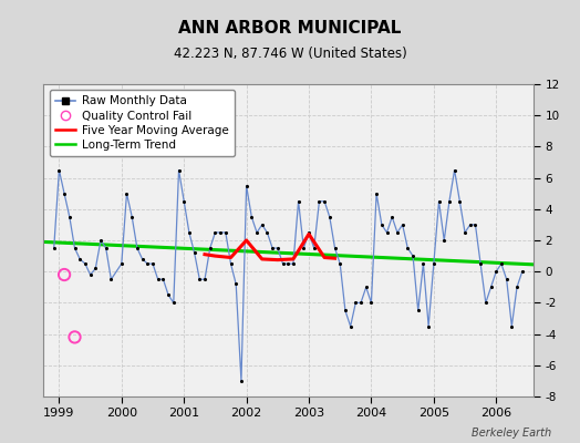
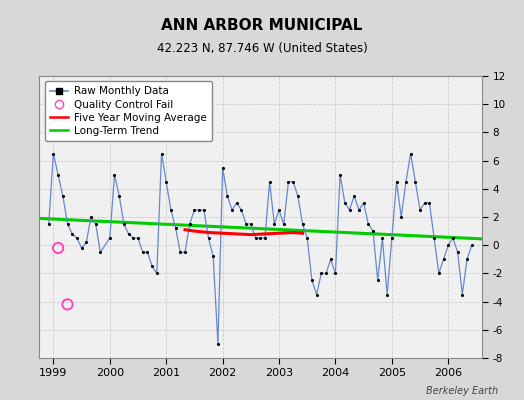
Five Year Moving Average/2002: 2.0 -> 0.8
Five Year Moving Average/2003: 2.4 -> 0.8
